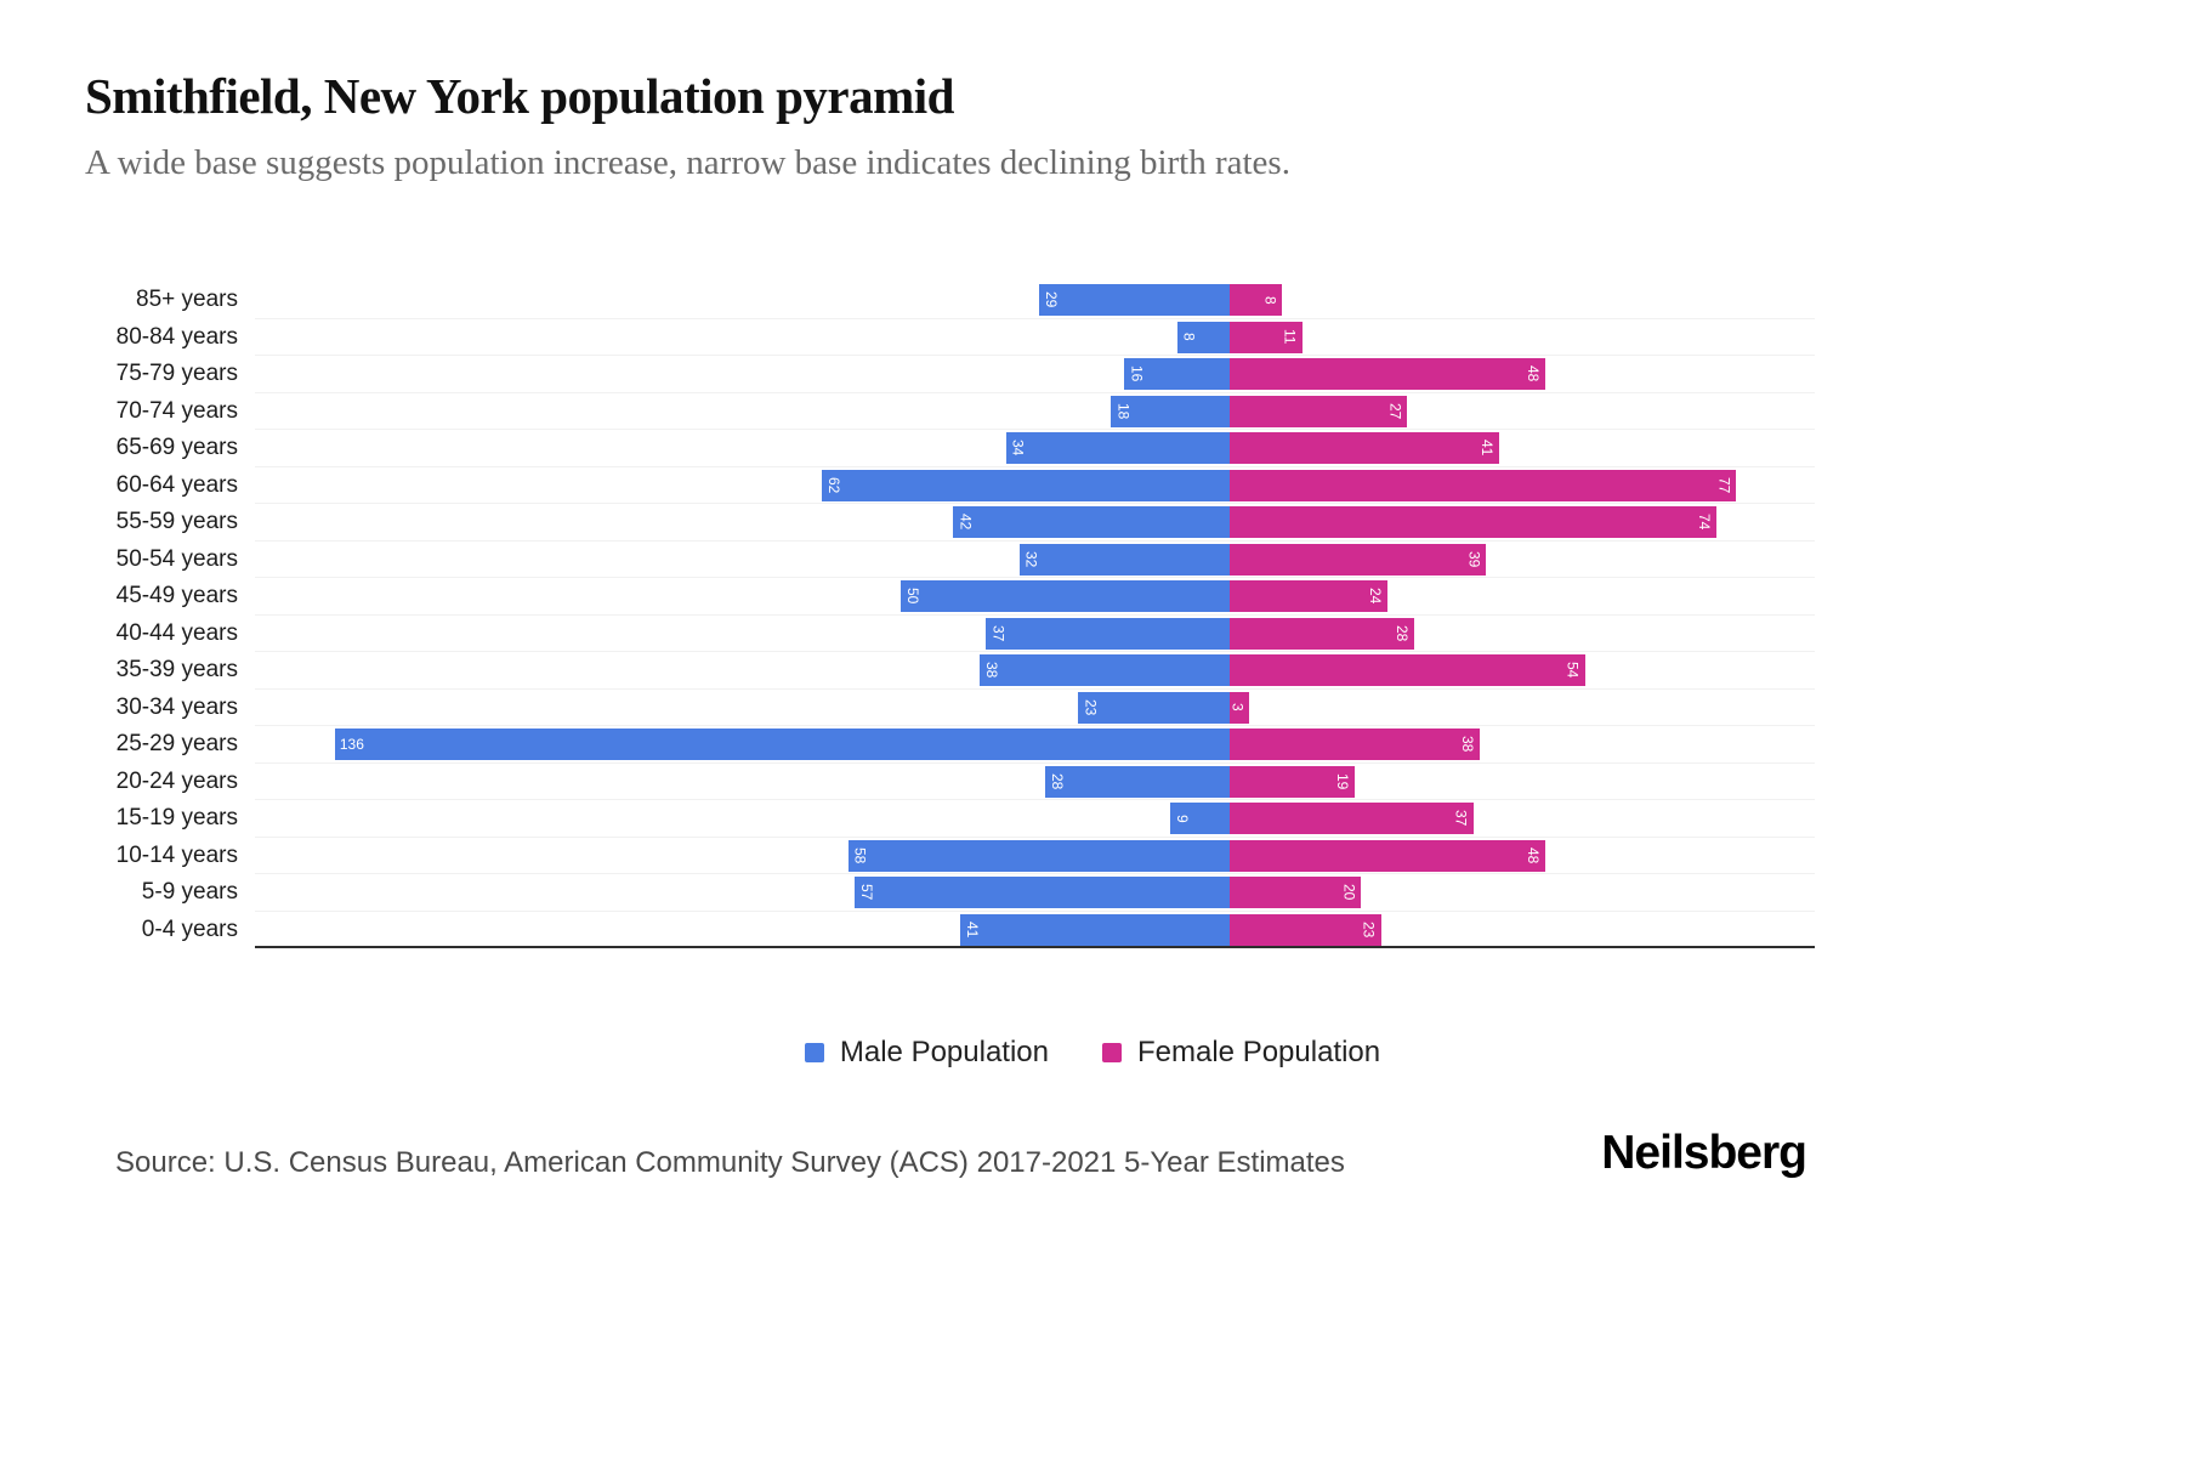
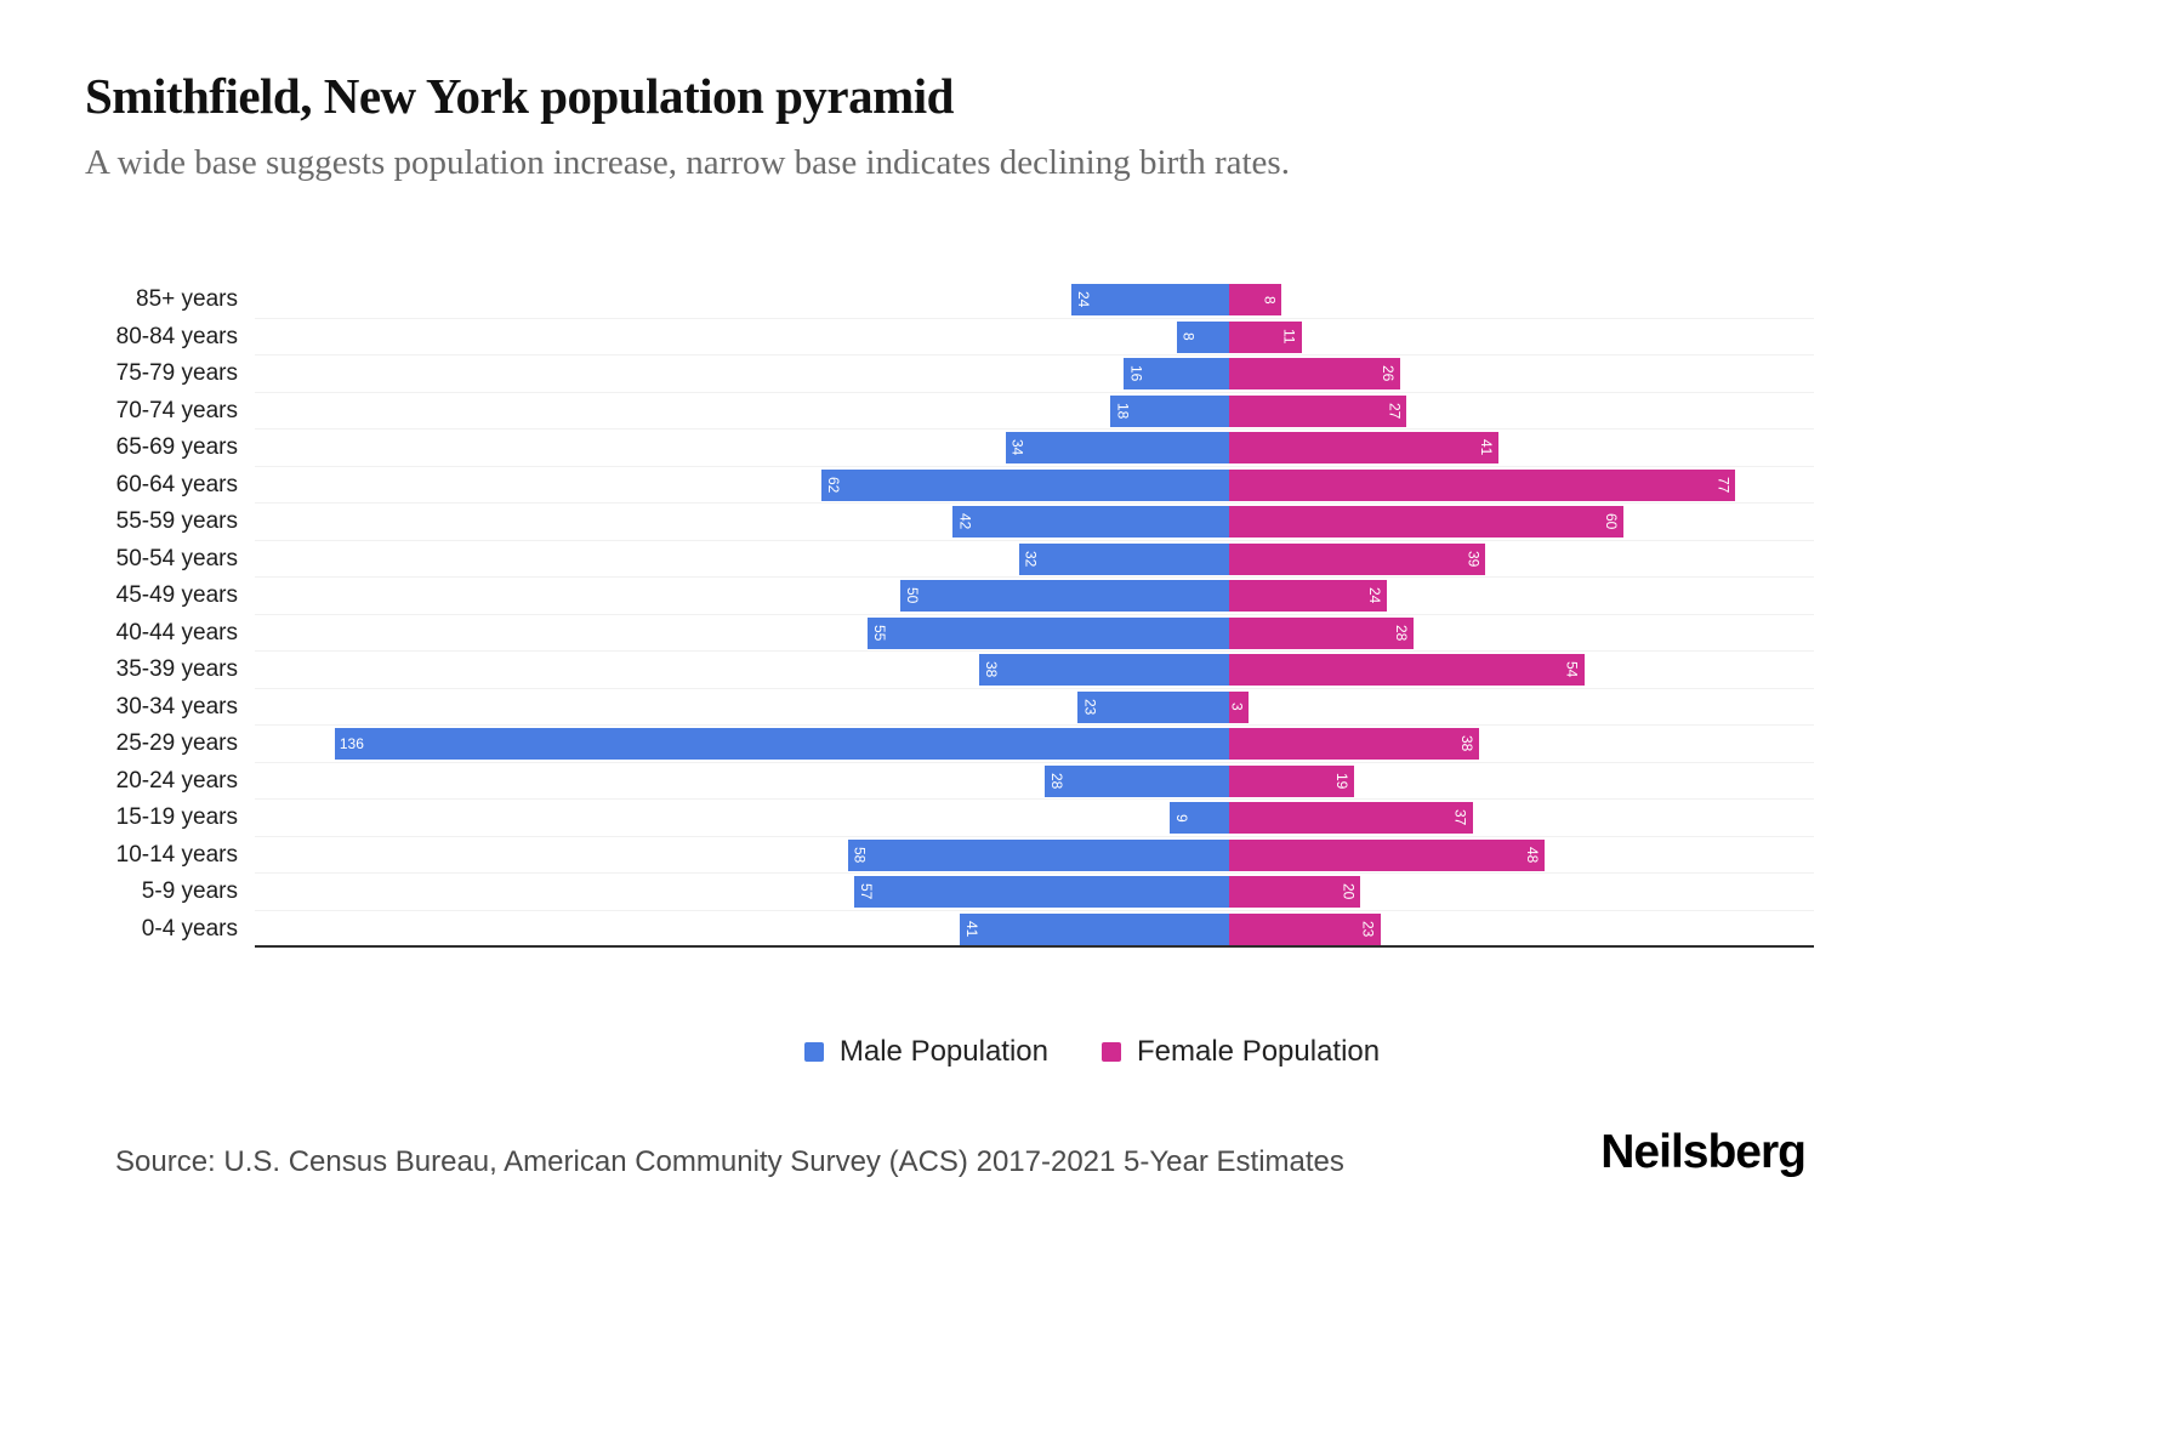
Male Population/85+ years: 29 -> 24
Female Population/75-79 years: 48 -> 26
Female Population/55-59 years: 74 -> 60
Male Population/40-44 years: 37 -> 55
